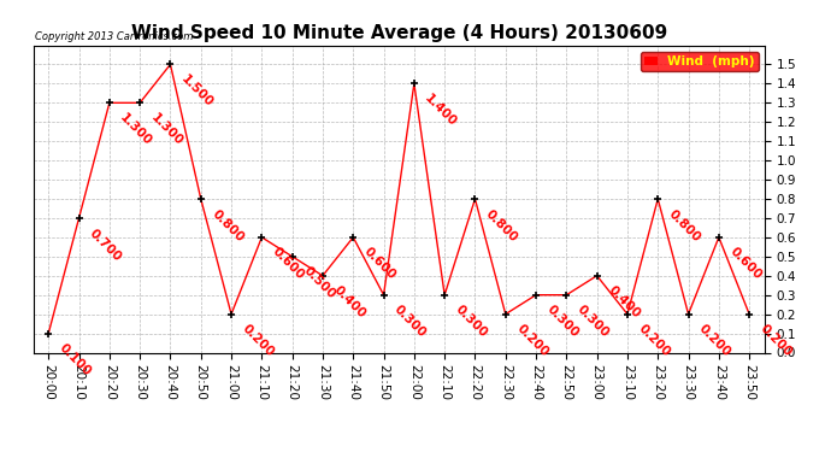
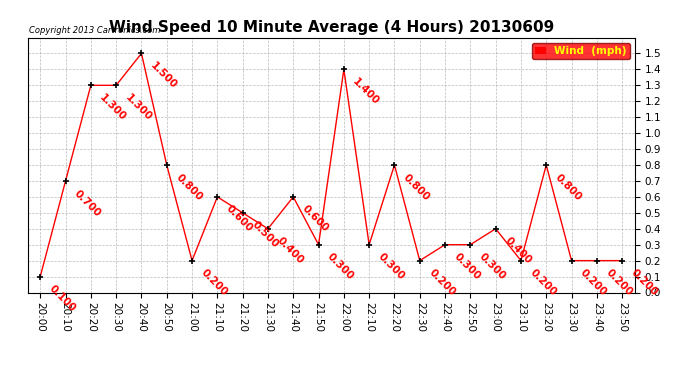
23:40: 0.600 -> 0.200
